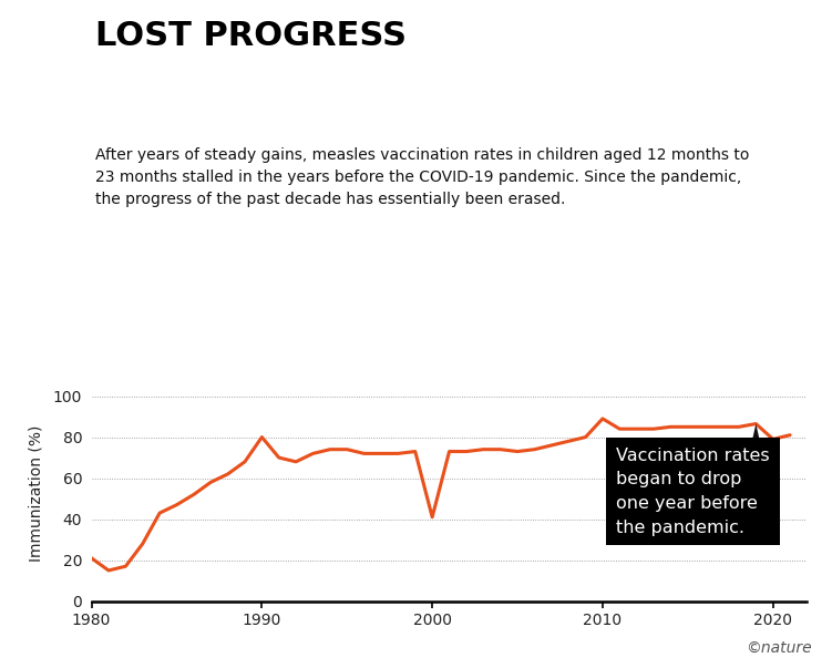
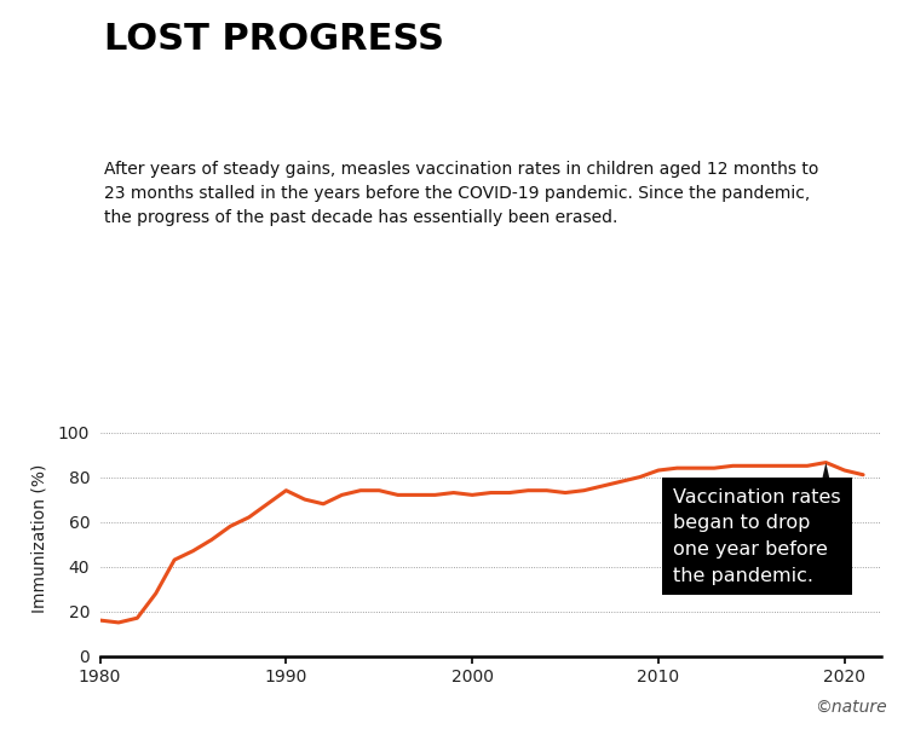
1980: 21 -> 16
1990: 80 -> 74
2000: 41 -> 72
2010: 89 -> 83
2020: 79 -> 83
